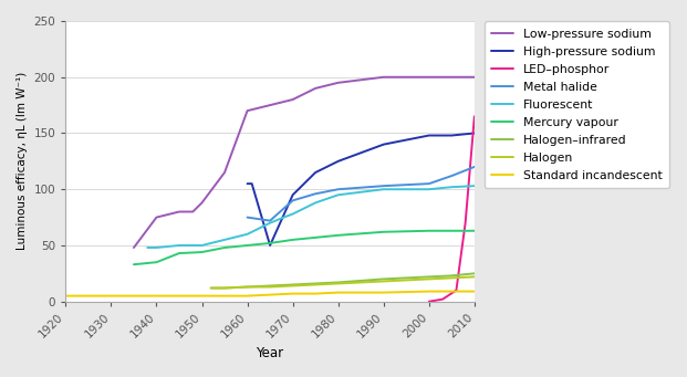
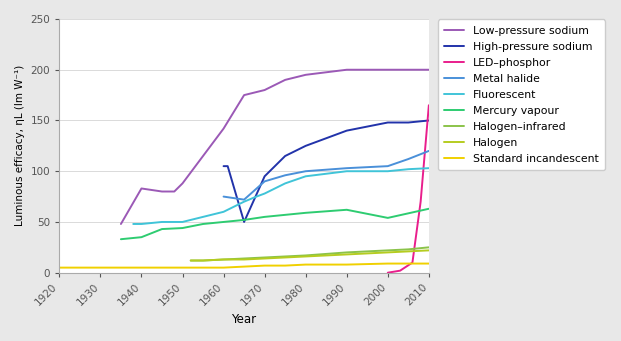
Low-pressure sodium/1940: 75 -> 83
Low-pressure sodium/1960: 170 -> 142
Mercury vapour/2000: 63 -> 54
